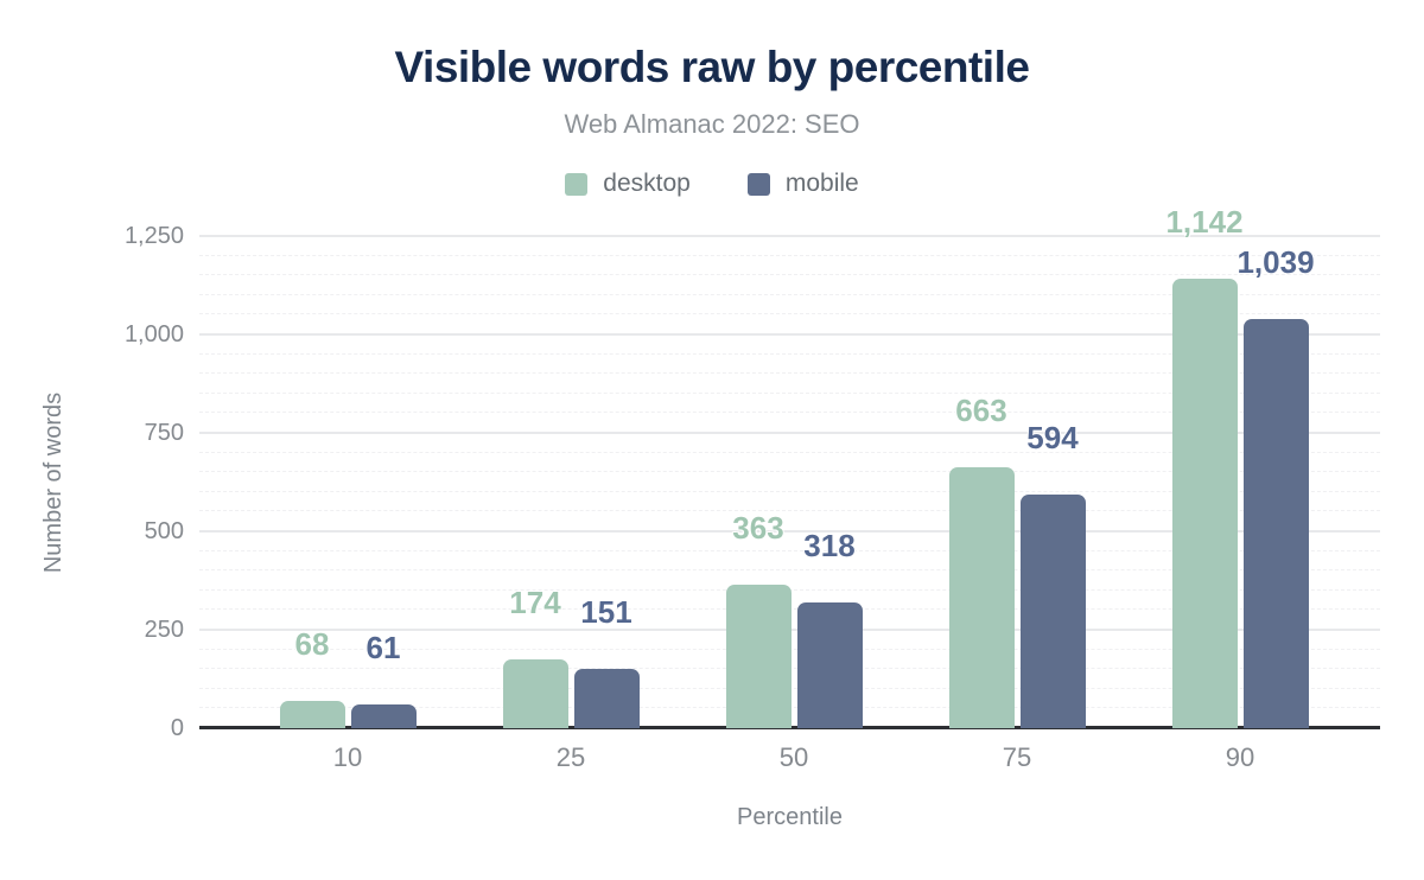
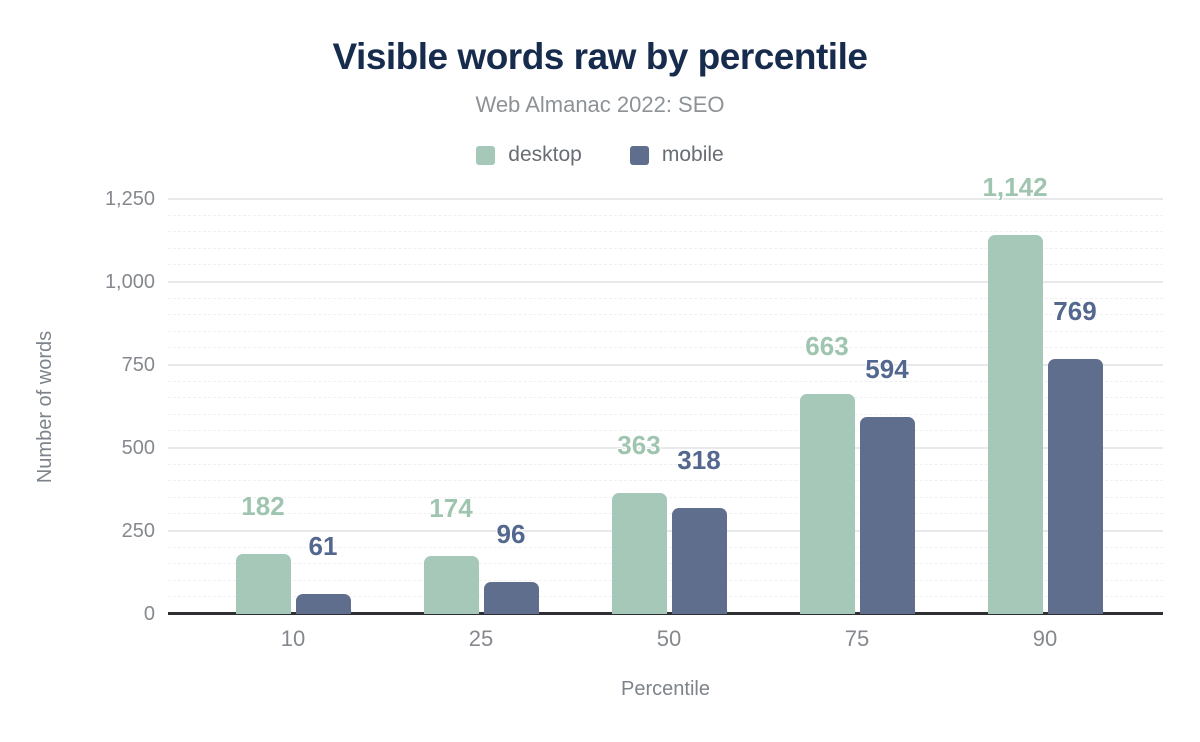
desktop/10: 68 -> 182
mobile/25: 151 -> 96
mobile/90: 1,039 -> 769
